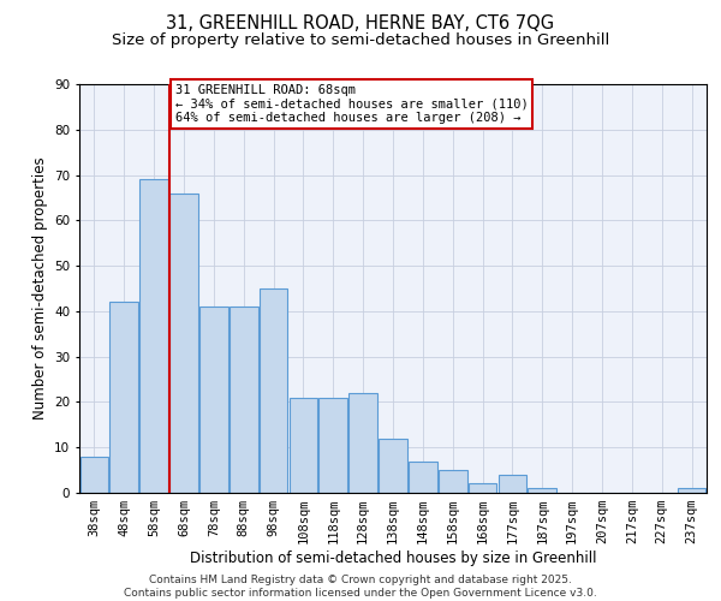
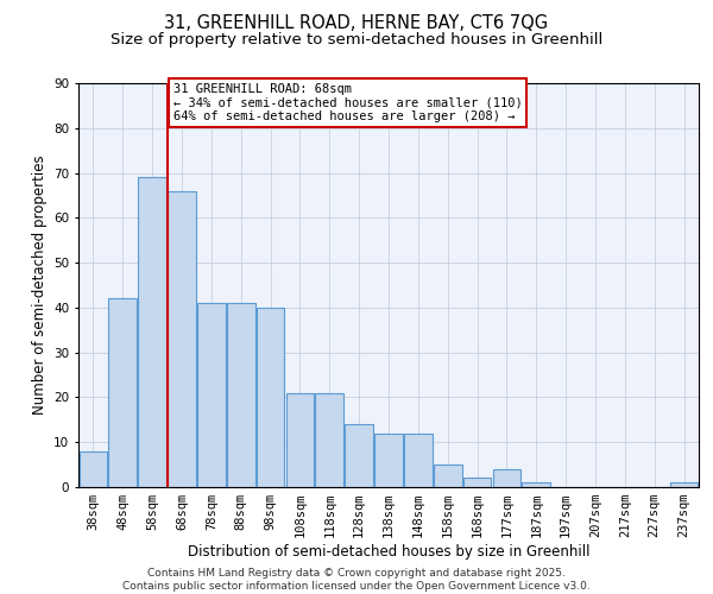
98sqm: 45 -> 40
128sqm: 22 -> 14
148sqm: 7 -> 12
